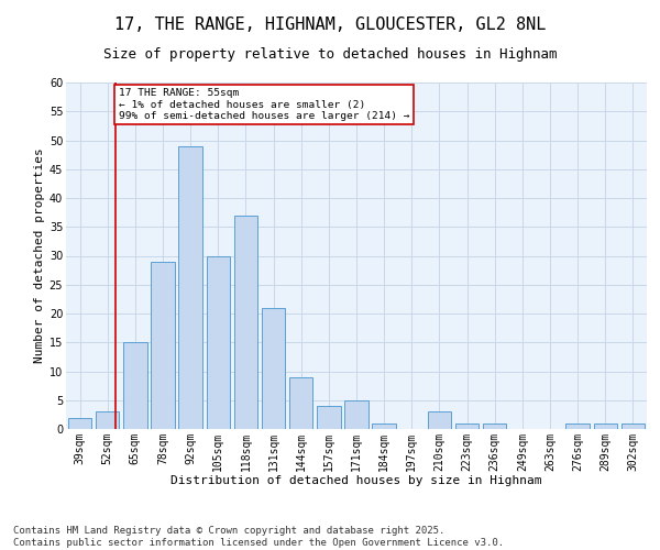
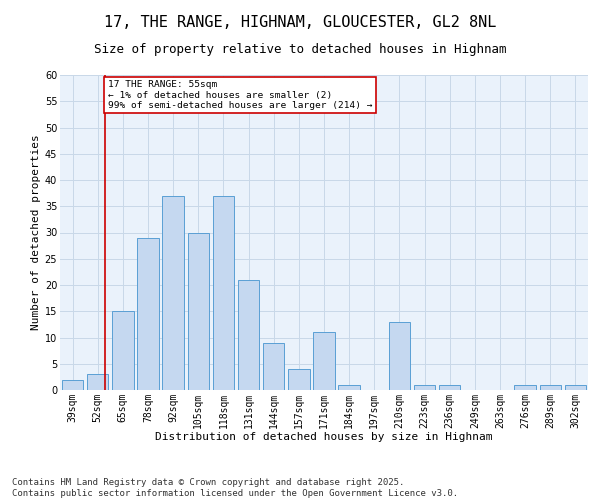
92sqm: 49 -> 37
171sqm: 5 -> 11
210sqm: 3 -> 13
